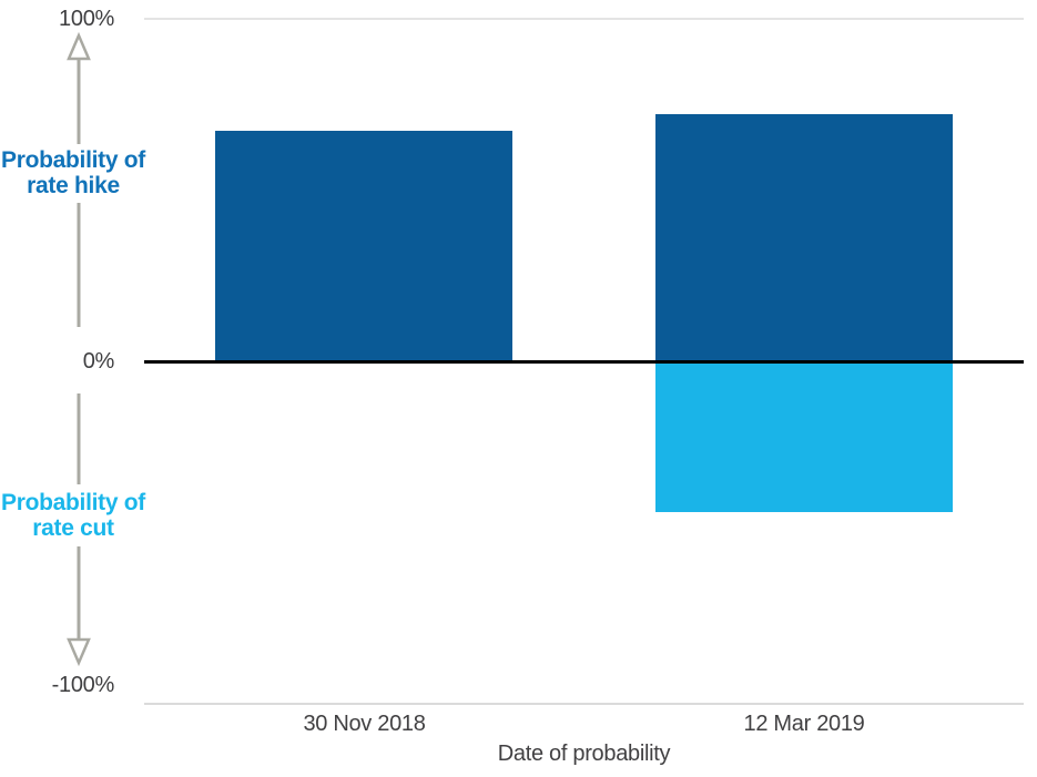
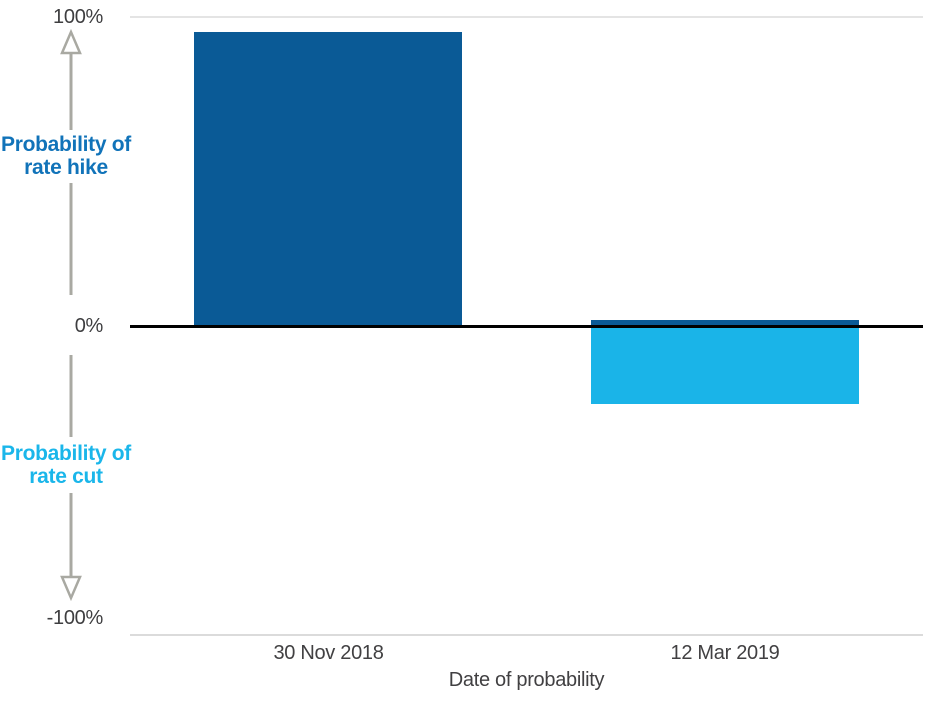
Probability of rate hike/30 Nov 2018: 67% -> 95%
Probability of rate hike/12 Mar 2019: 72% -> 2%
Probability of rate cut/12 Mar 2019: -44% -> -25%
